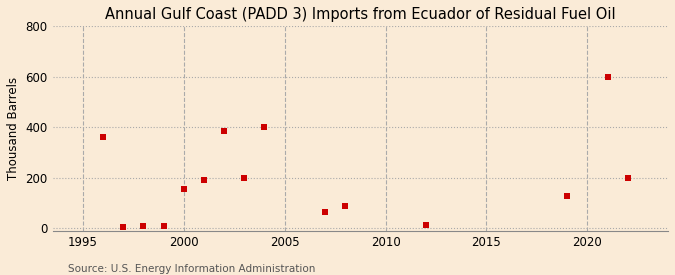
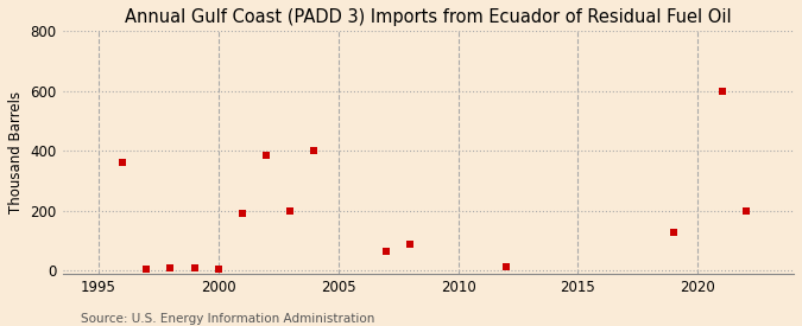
2000: 155 -> 5
